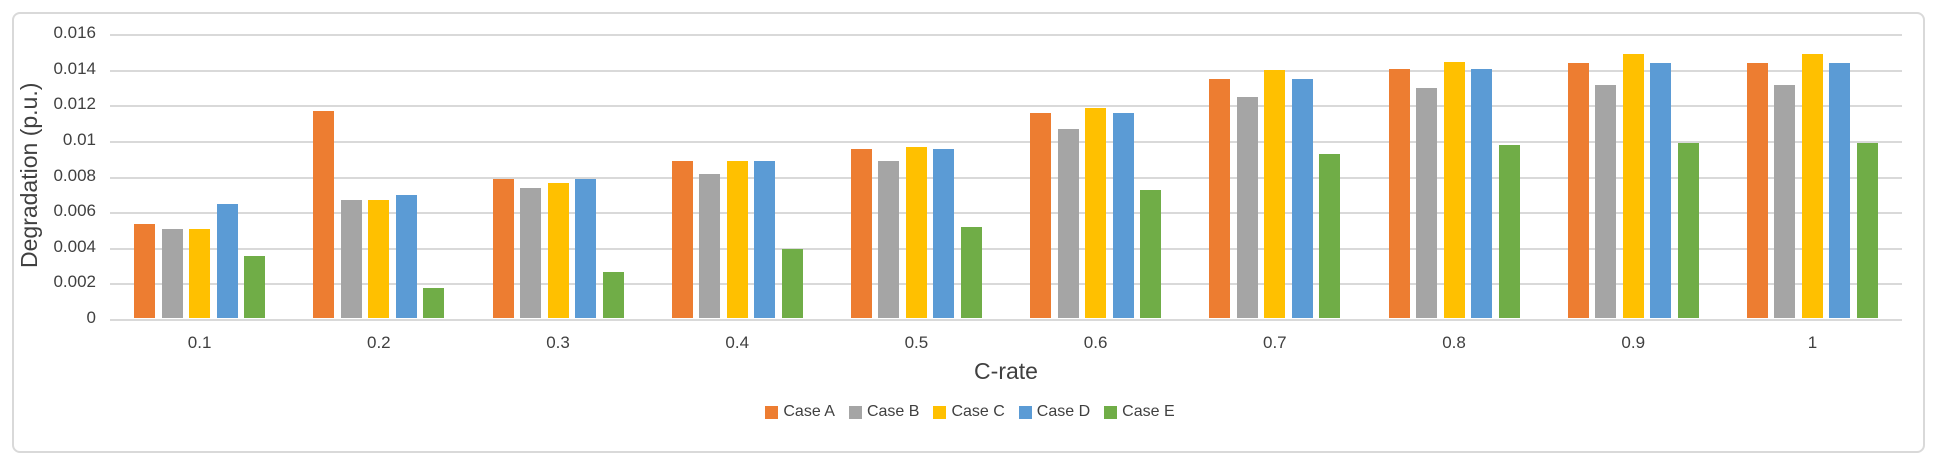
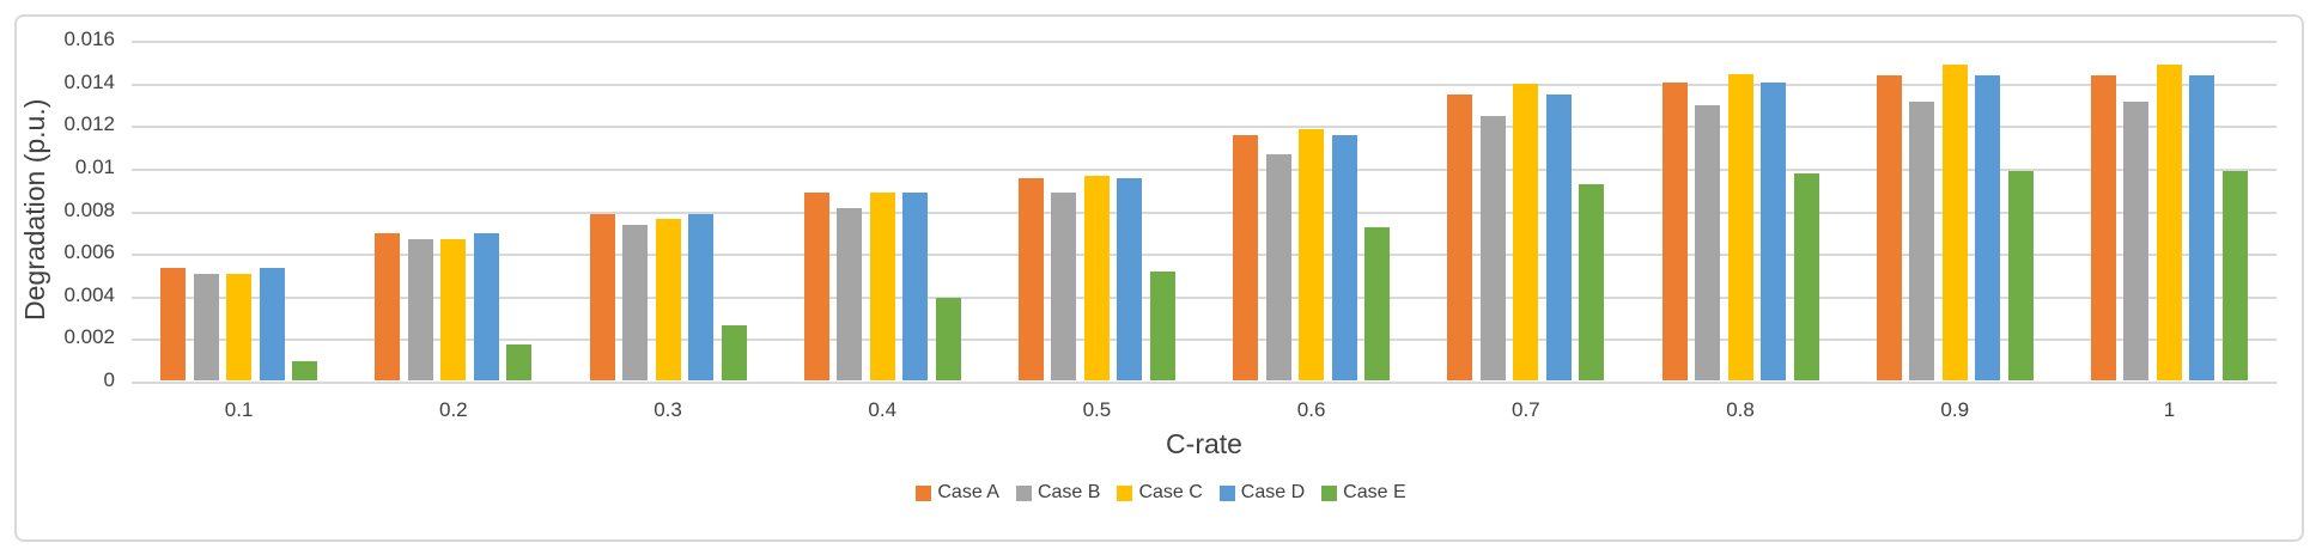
Case D/0.1: 0.0064 -> 0.0053
Case E/0.1: 0.0035 -> 0.0009
Case A/0.2: 0.0116 -> 0.0069
